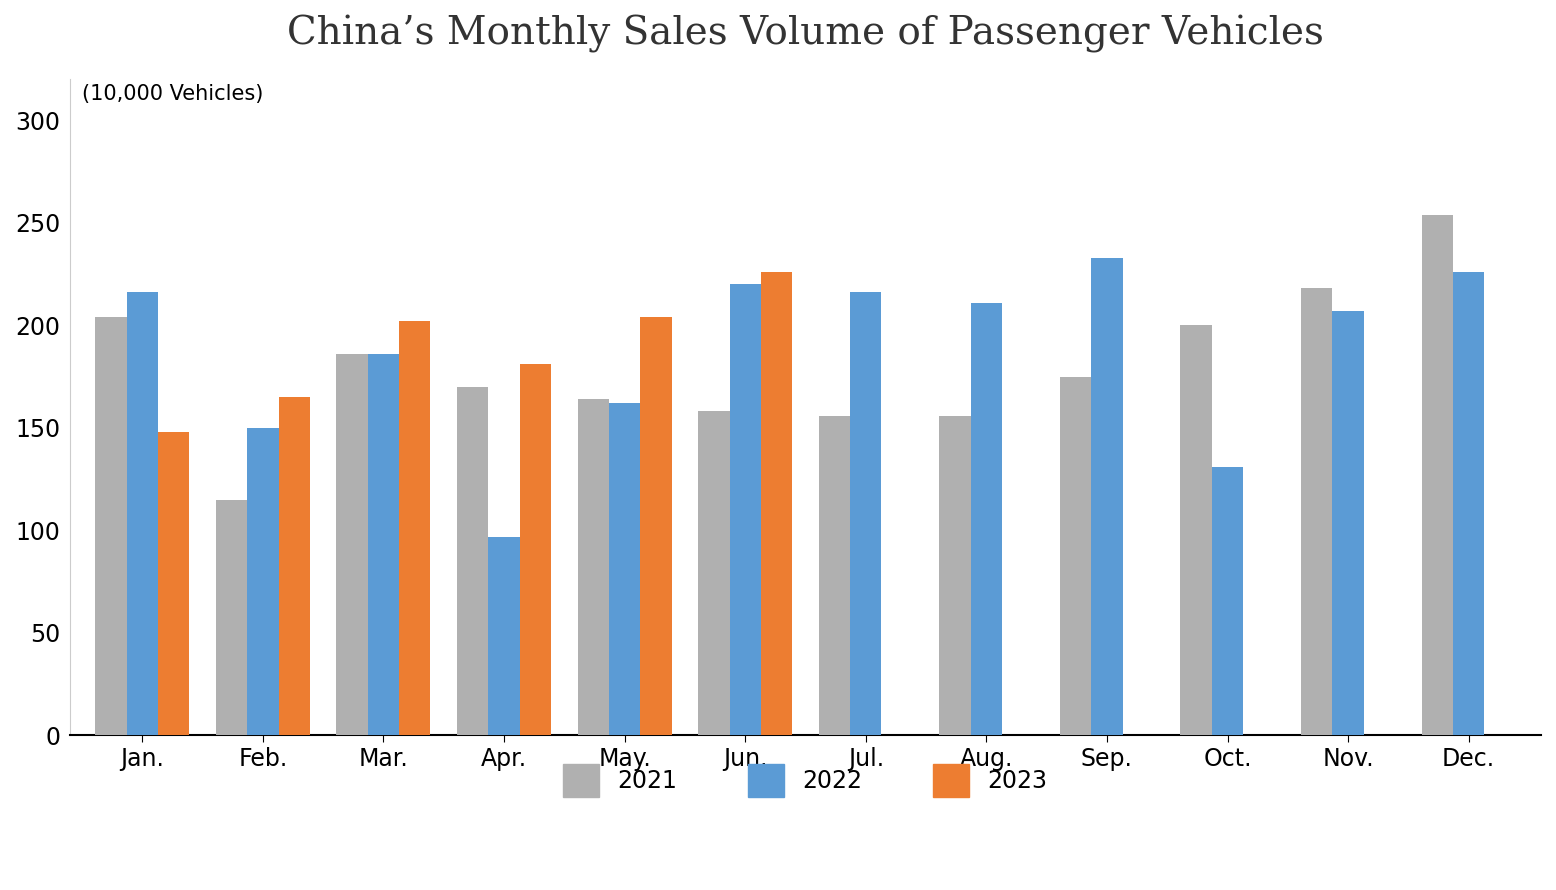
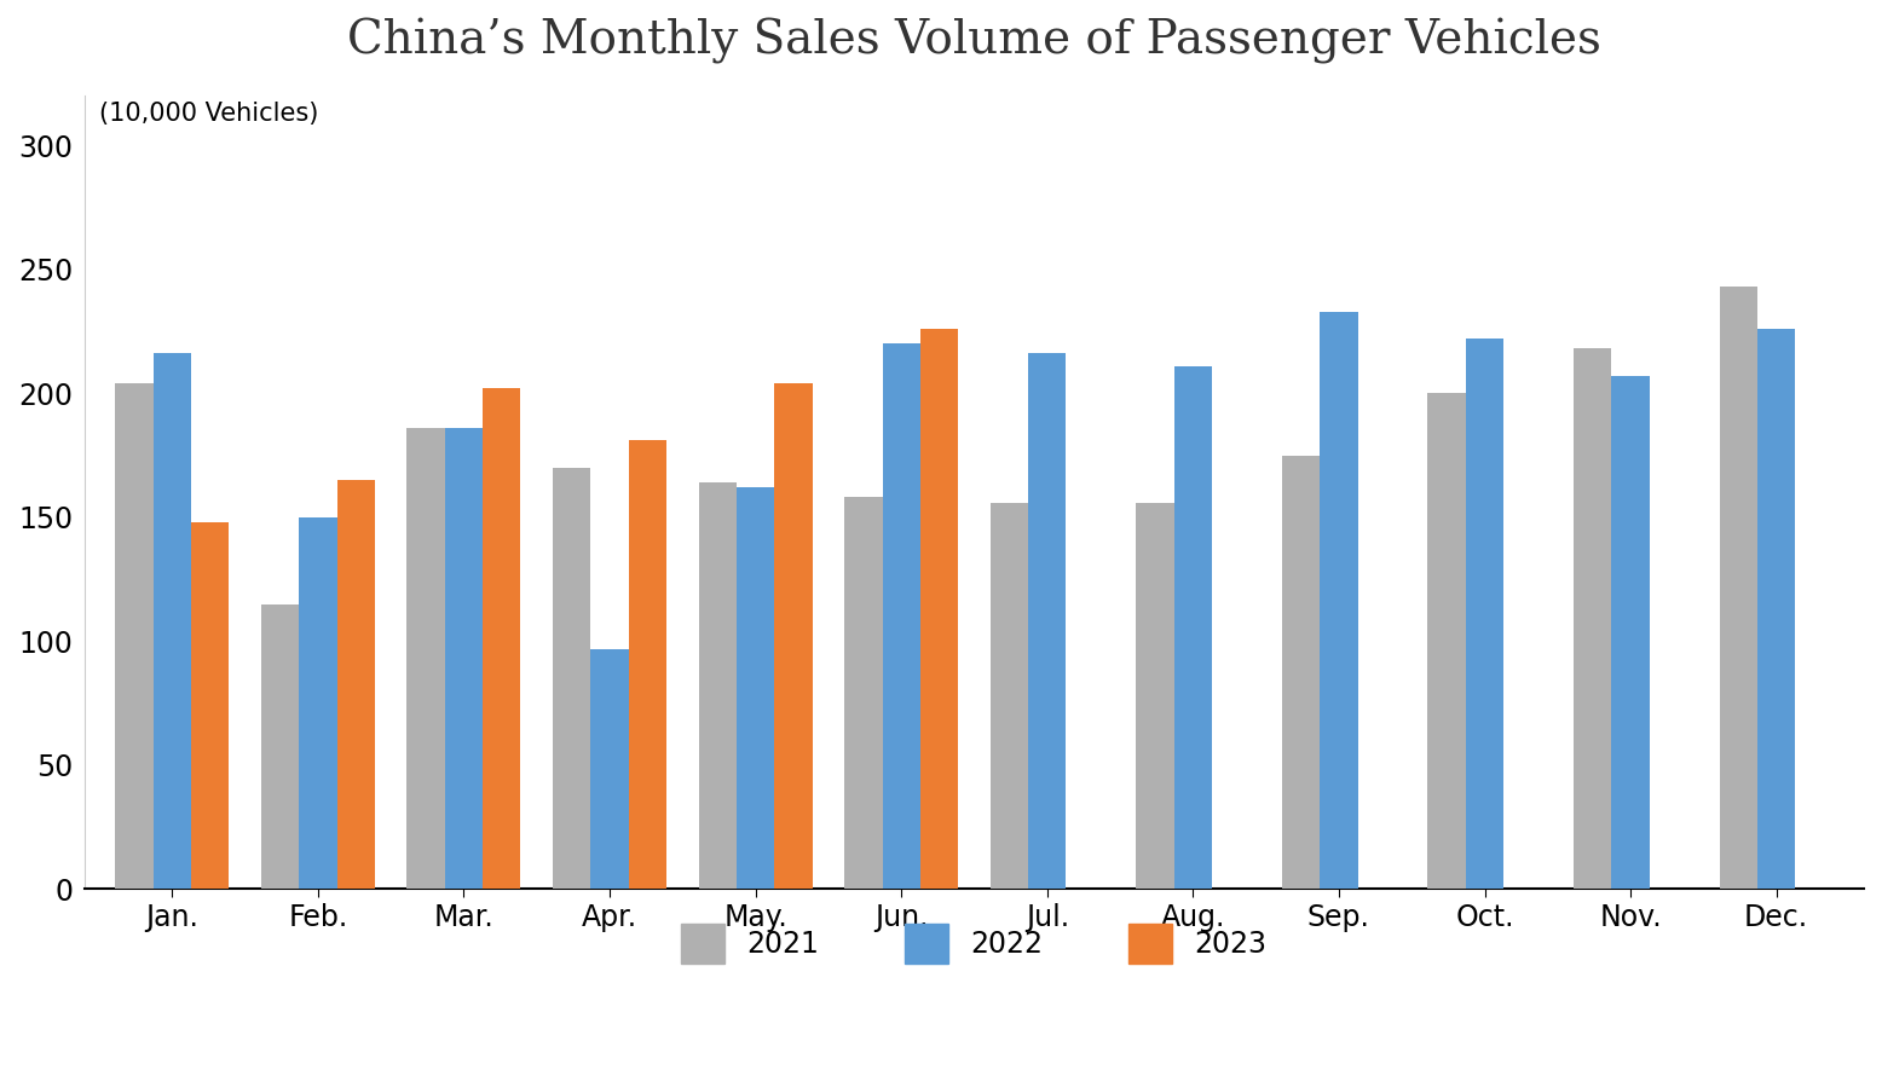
2022/Oct.: 131 -> 222
2021/Dec.: 254 -> 243
